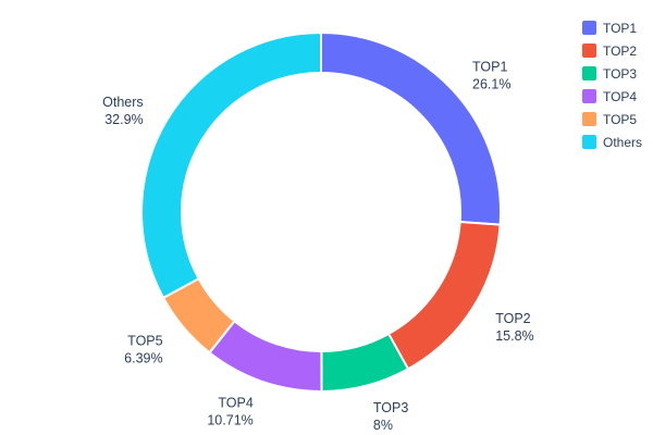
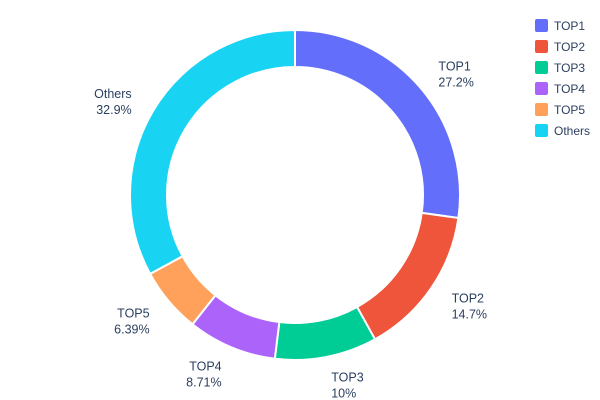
TOP1: 26.1% -> 27.2%
TOP2: 15.8% -> 14.7%
TOP3: 8% -> 10%
TOP4: 10.71% -> 8.71%
